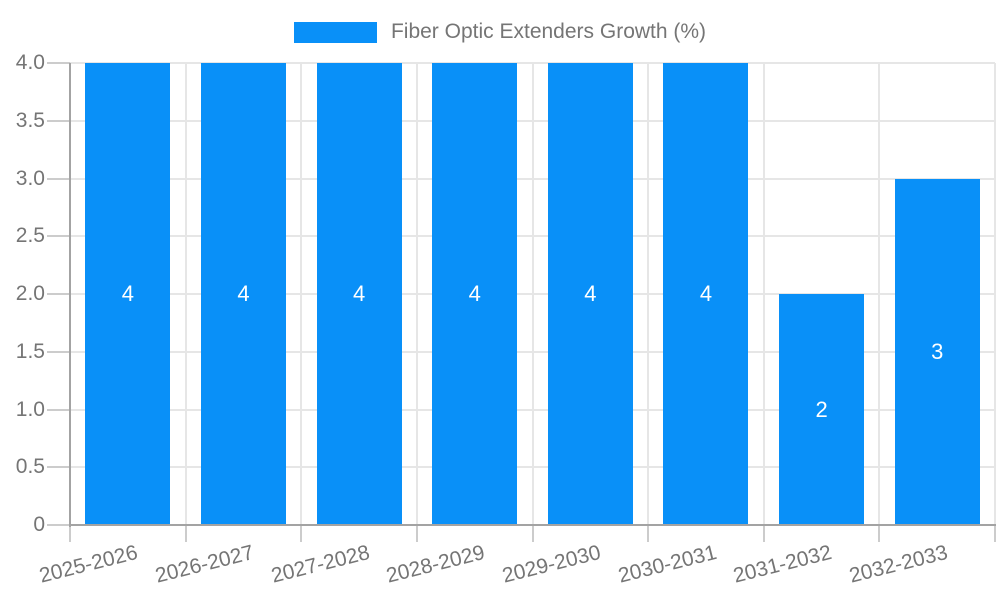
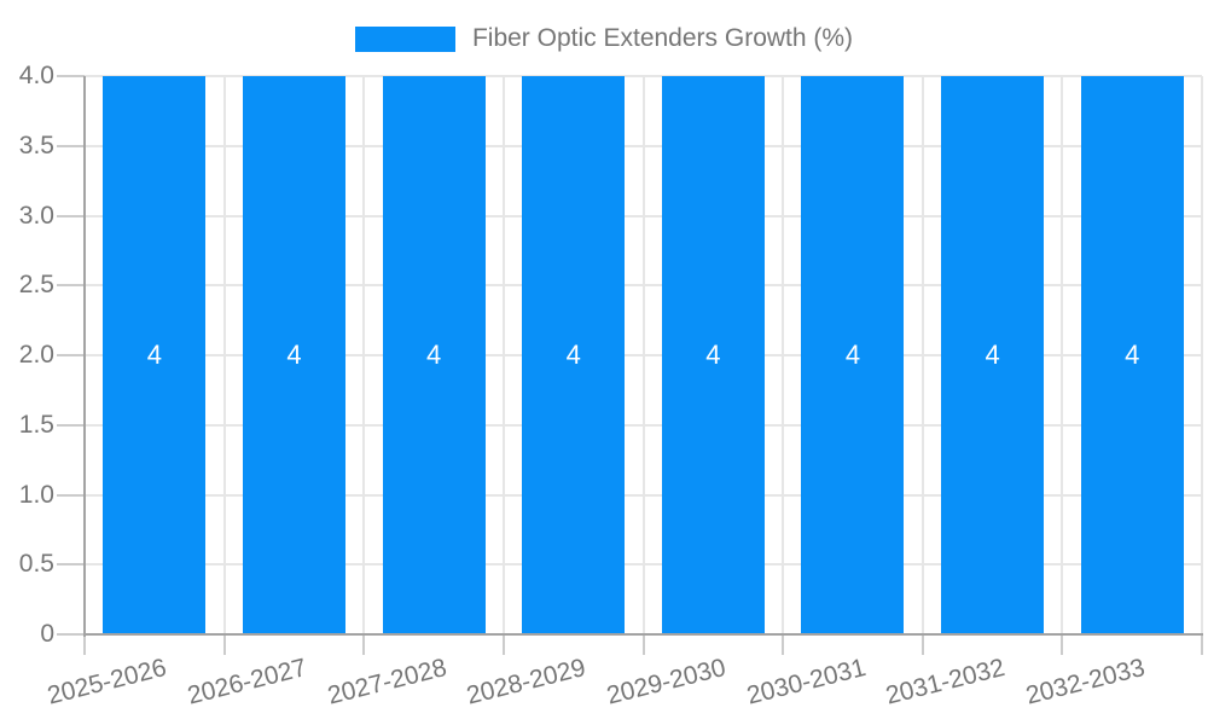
2031-2032: 2 -> 4
2032-2033: 3 -> 4
